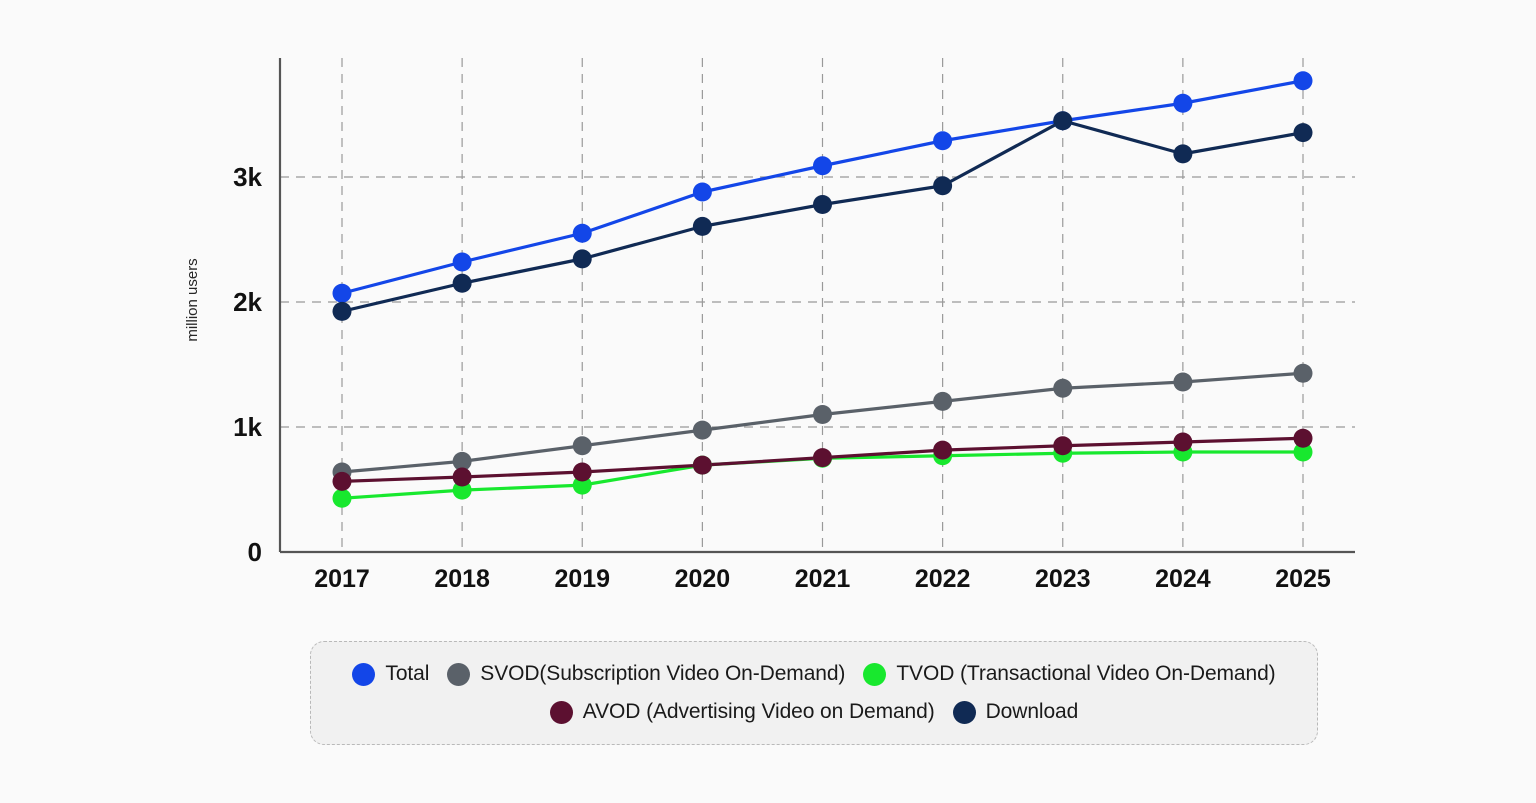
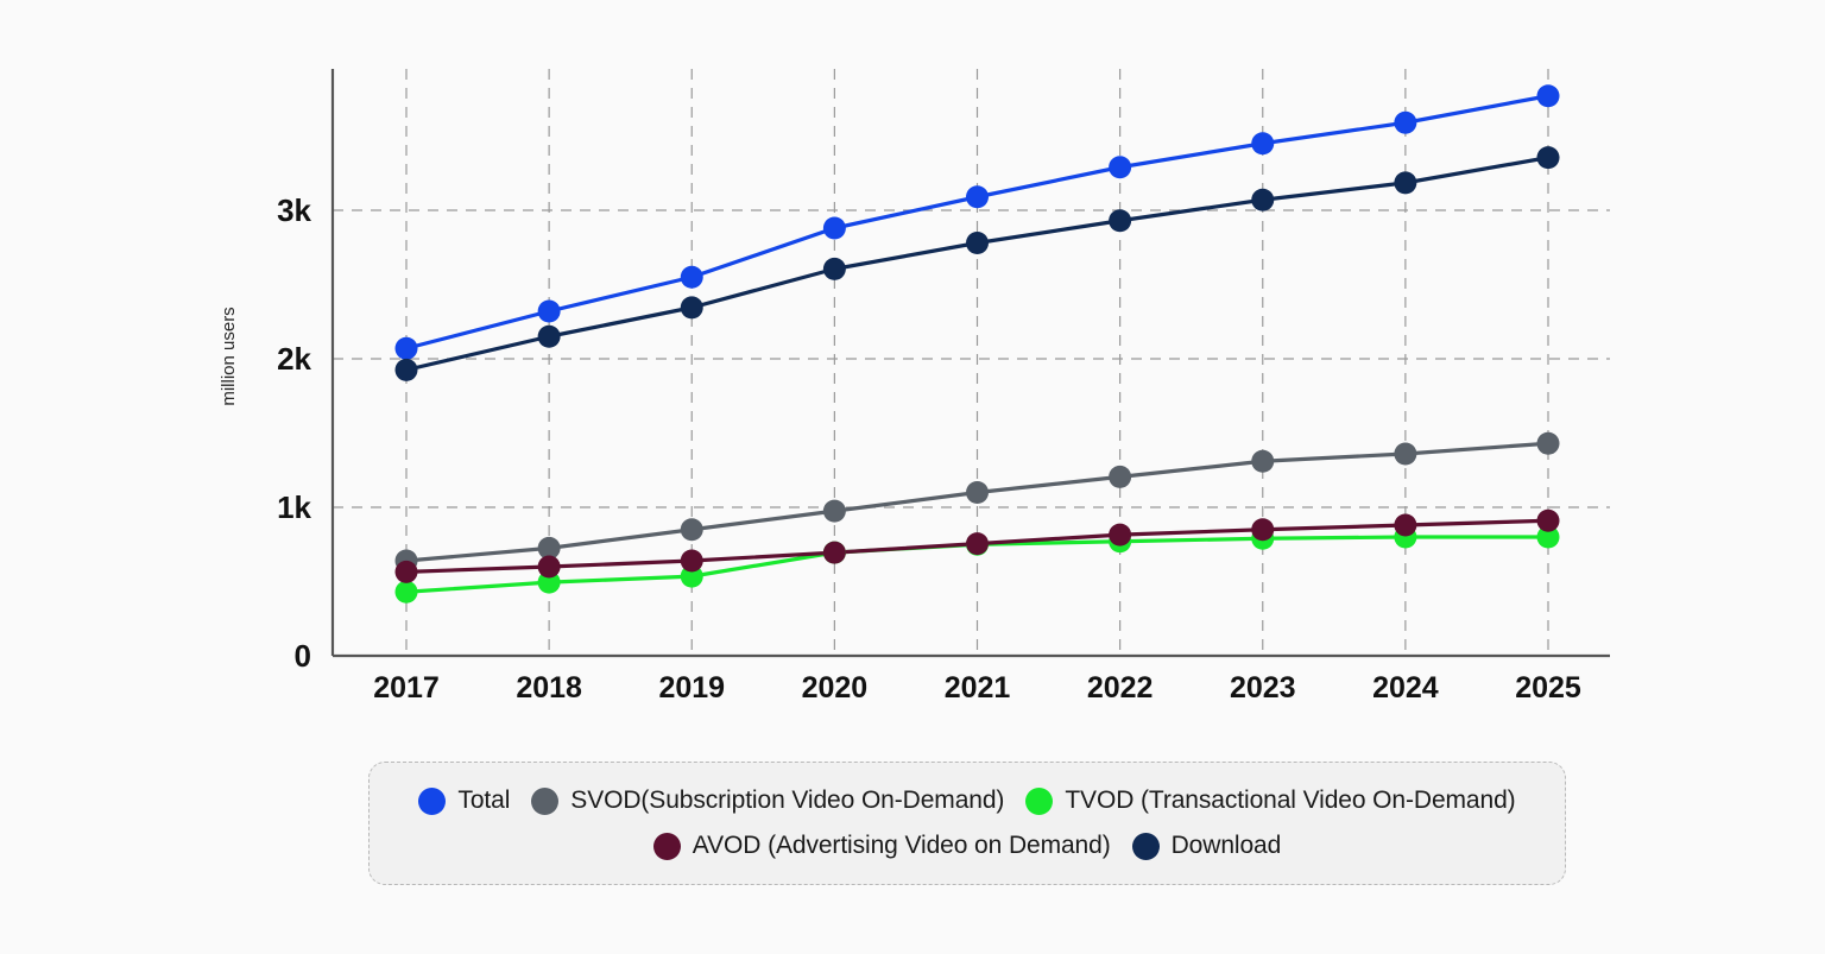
Download/2023: 3.45k -> 3.07k
